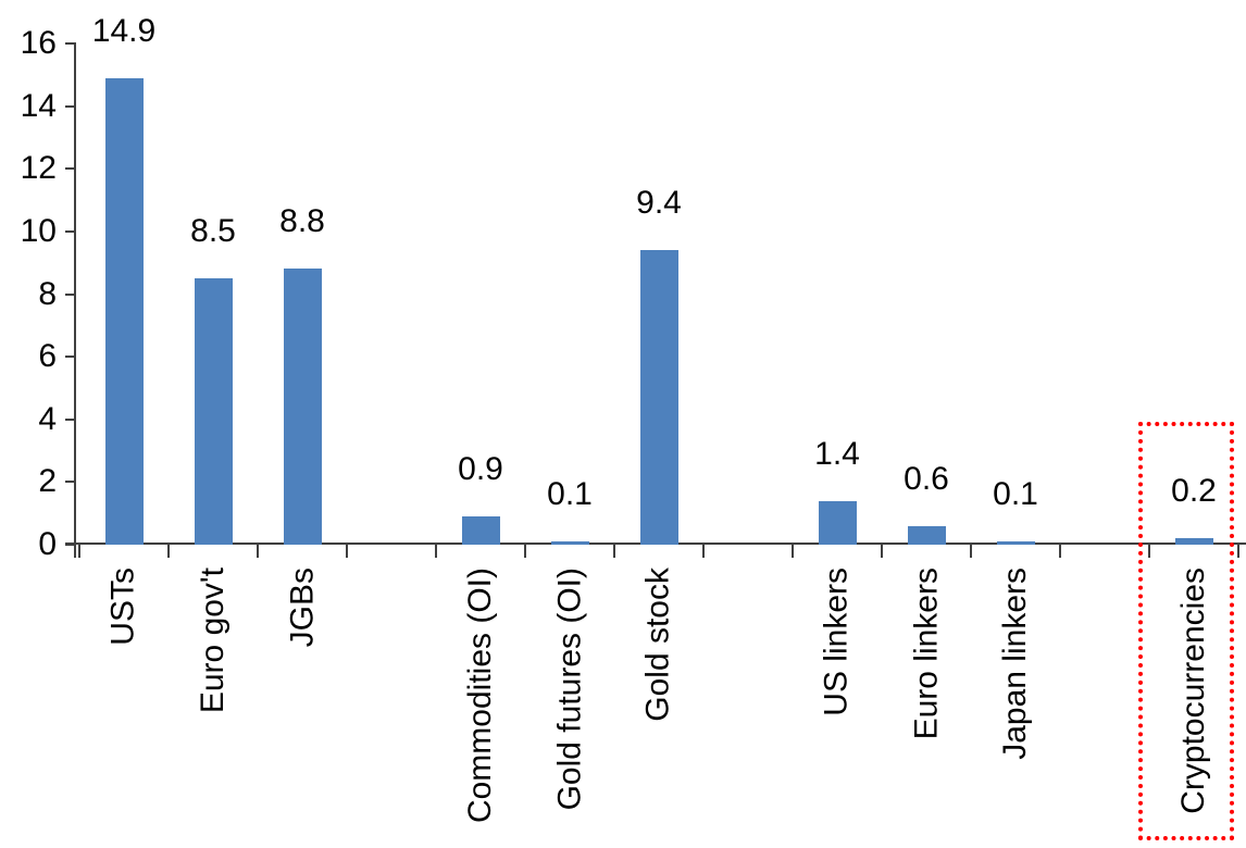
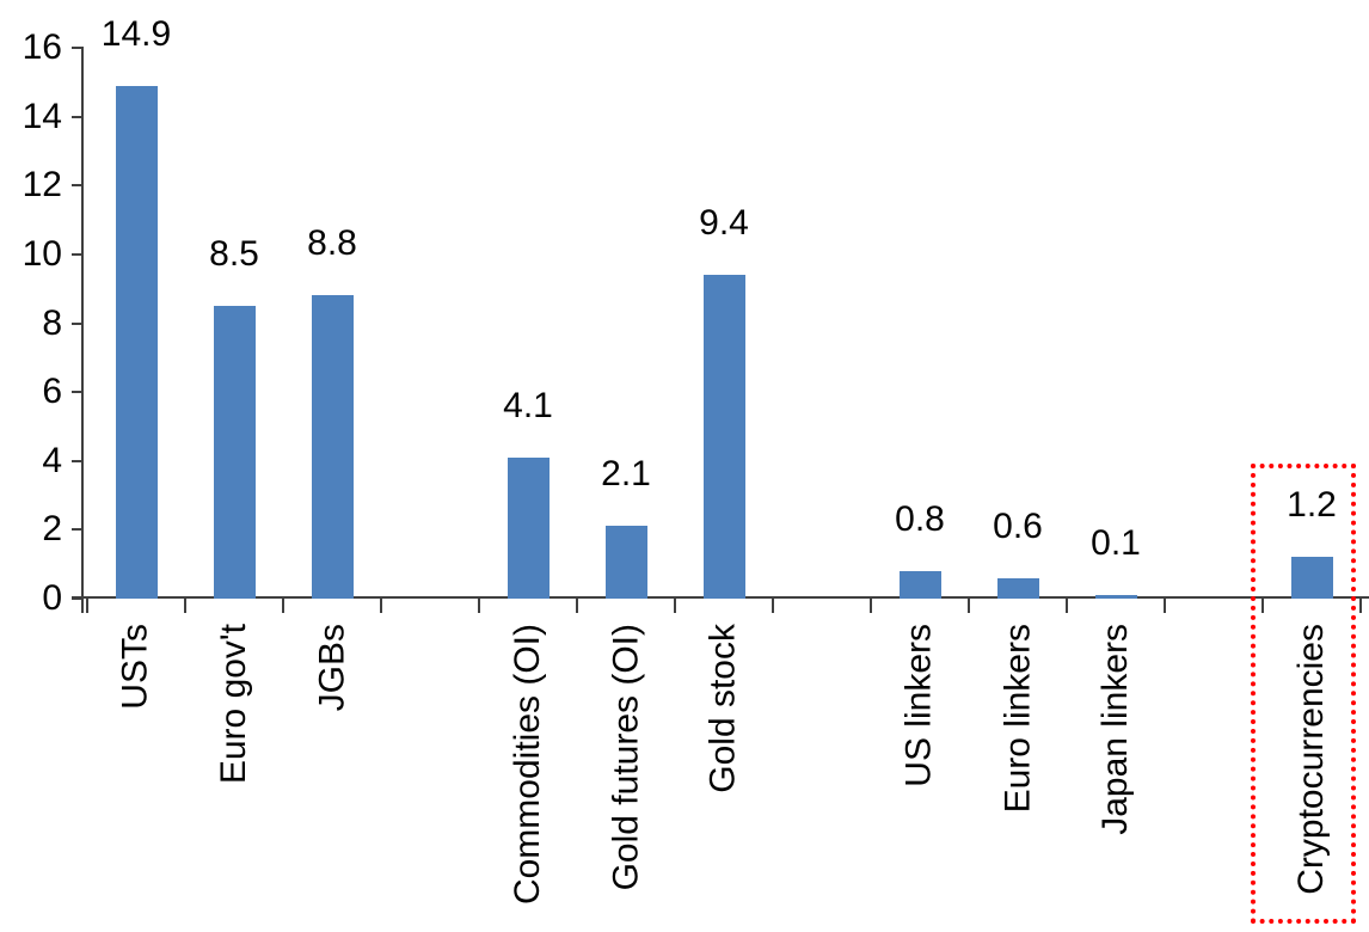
Commodities (OI): 0.9 -> 4.1
Gold futures (OI): 0.1 -> 2.1
US linkers: 1.4 -> 0.8
Cryptocurrencies: 0.2 -> 1.2
